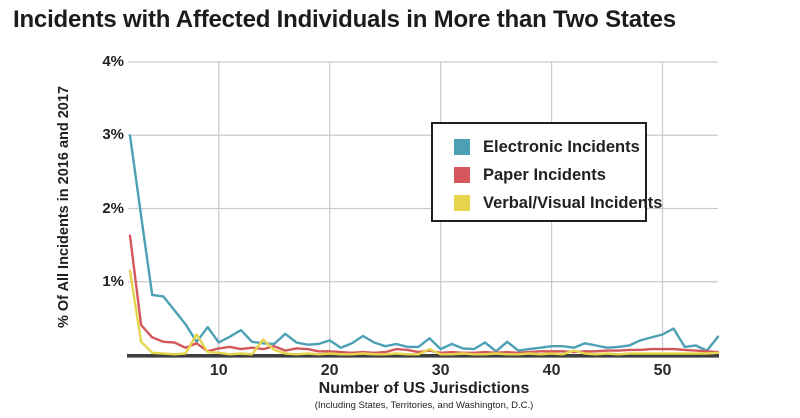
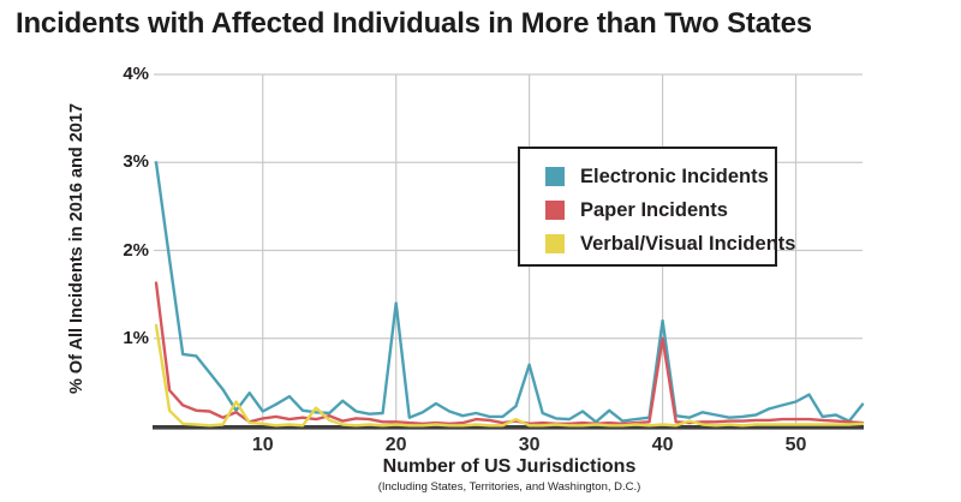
Electronic Incidents/20: 0.2% -> 1.4%
Electronic Incidents/30: 0.1% -> 0.7%
Electronic Incidents/40: 0.1% -> 1.2%
Paper Incidents/40: 0.1% -> 1.0%
